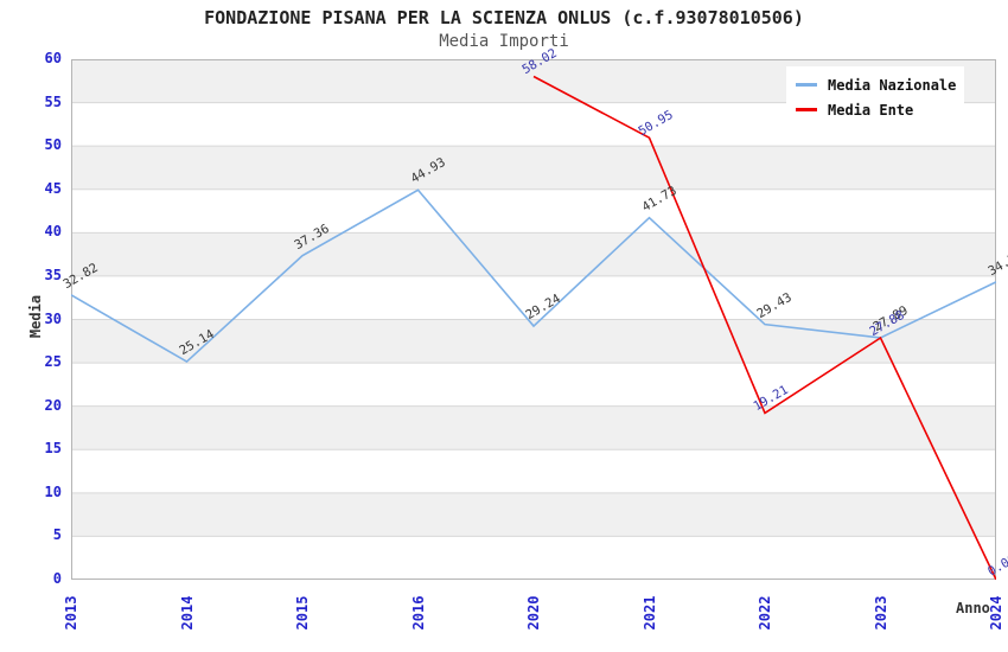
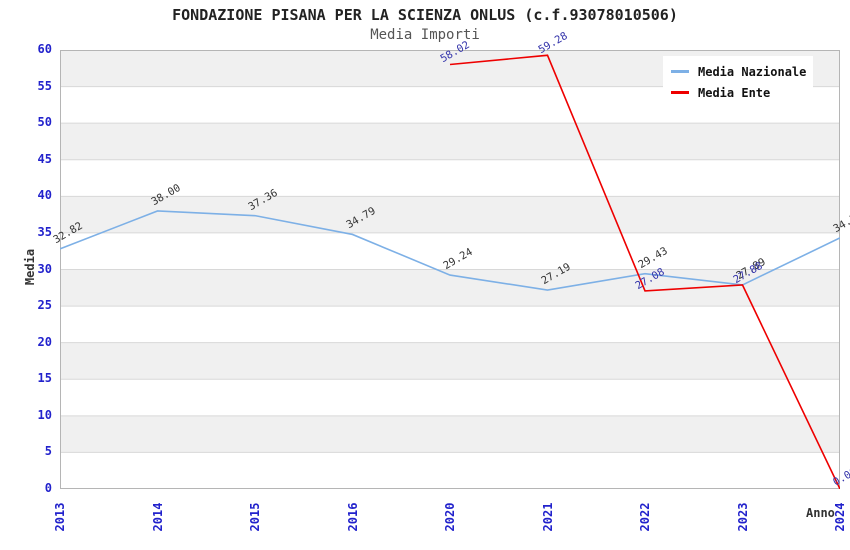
Media Nazionale/2014: 25.14 -> 38.00
Media Nazionale/2016: 44.93 -> 34.79
Media Nazionale/2021: 41.73 -> 27.19
Media Ente/2021: 50.95 -> 59.28
Media Ente/2022: 19.21 -> 27.08
